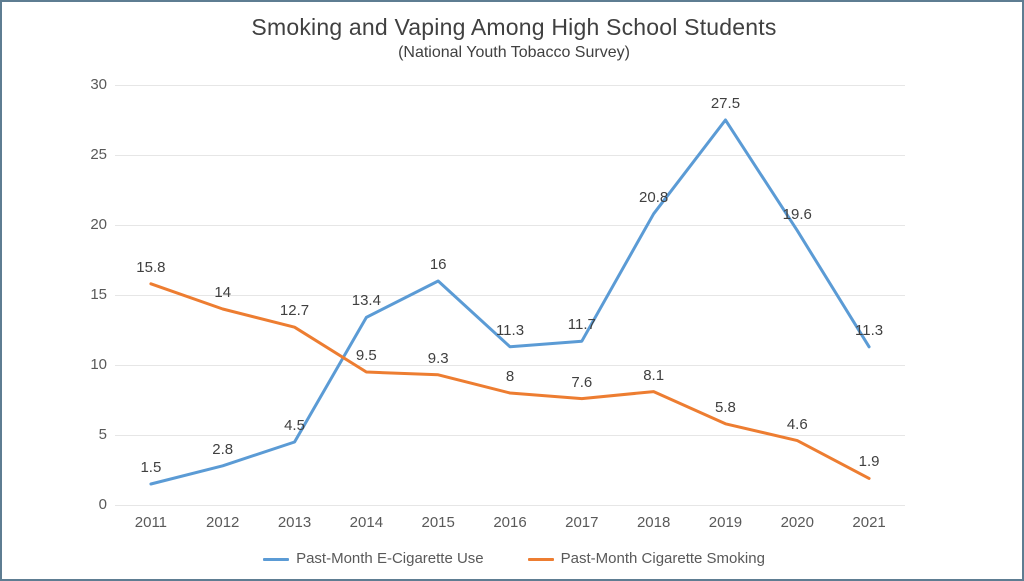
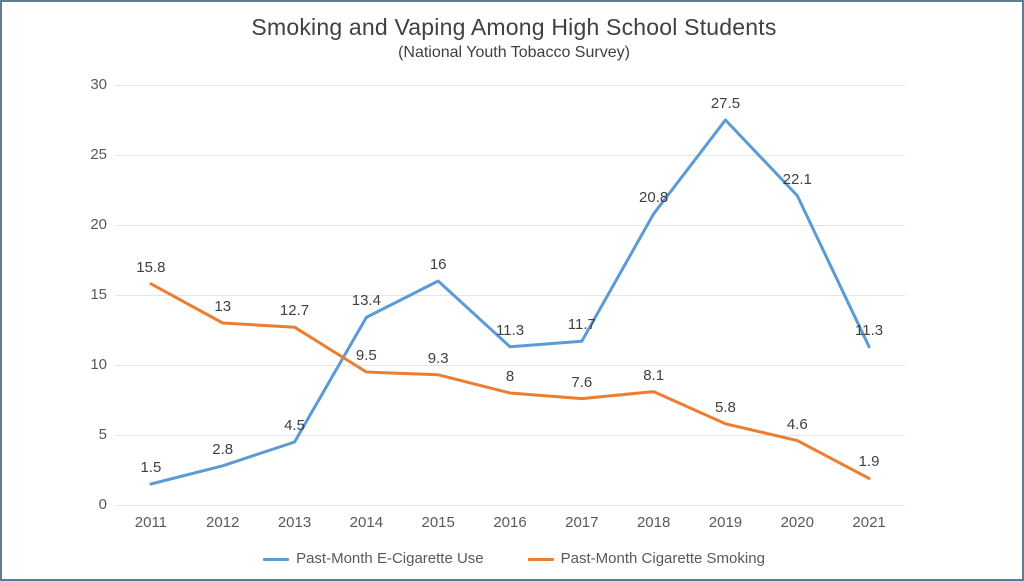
Past-Month Cigarette Smoking/2012: 14 -> 13
Past-Month E-Cigarette Use/2020: 19.6 -> 22.1
